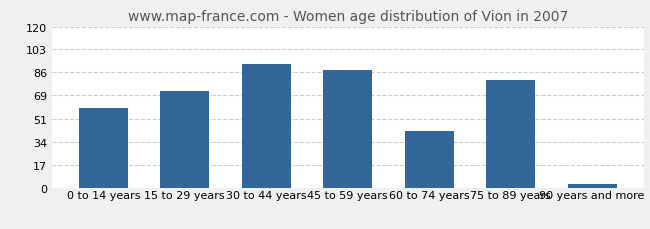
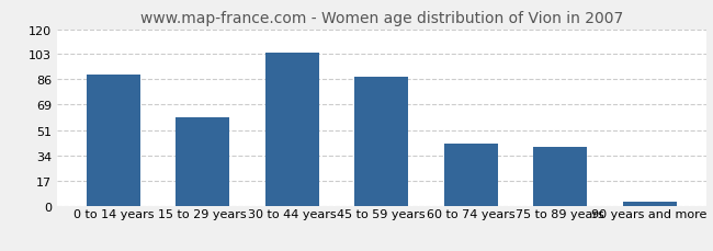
0 to 14 years: 59 -> 89
15 to 29 years: 72 -> 60
30 to 44 years: 92 -> 104
75 to 89 years: 80 -> 40
